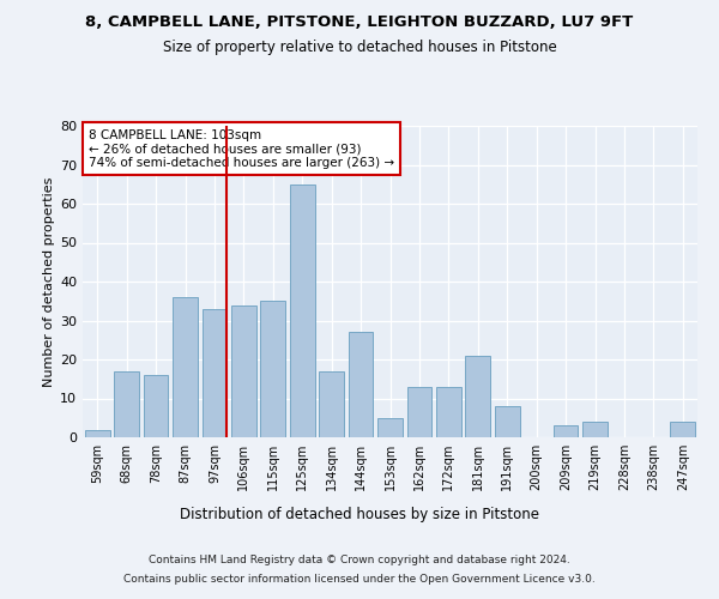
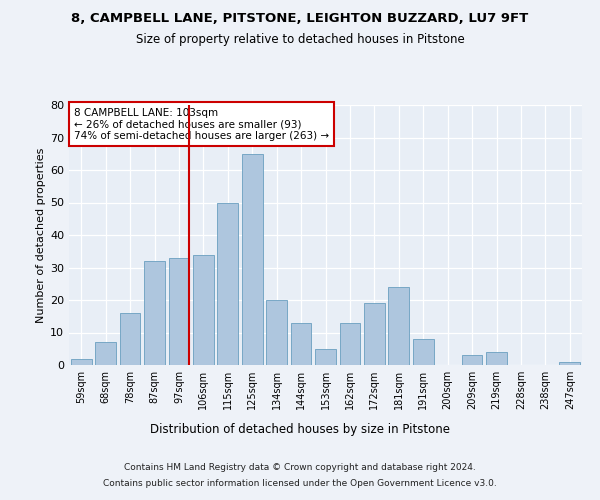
68sqm: 17 -> 7
87sqm: 36 -> 32
115sqm: 35 -> 50
134sqm: 17 -> 20
144sqm: 27 -> 13
172sqm: 13 -> 19
181sqm: 21 -> 24
247sqm: 4 -> 1
